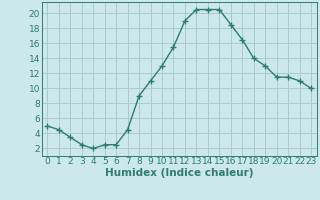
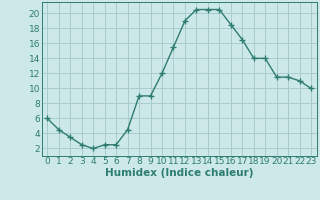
0: 5.0 -> 6.0
9: 11.0 -> 9.0
10: 13.0 -> 12.0
19: 13.0 -> 14.0
